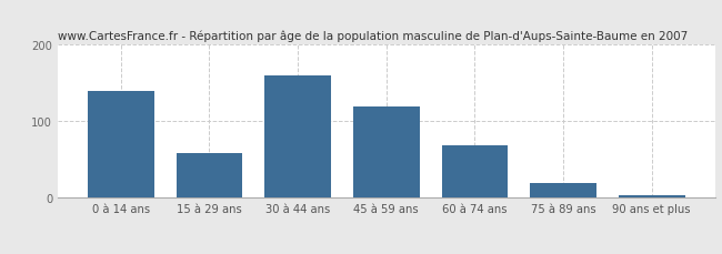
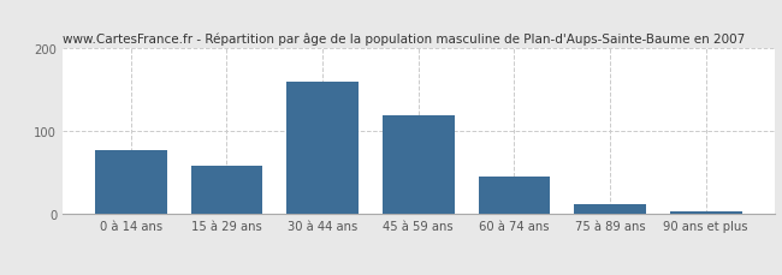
0 à 14 ans: 140 -> 78
60 à 74 ans: 68 -> 46
75 à 89 ans: 20 -> 12
